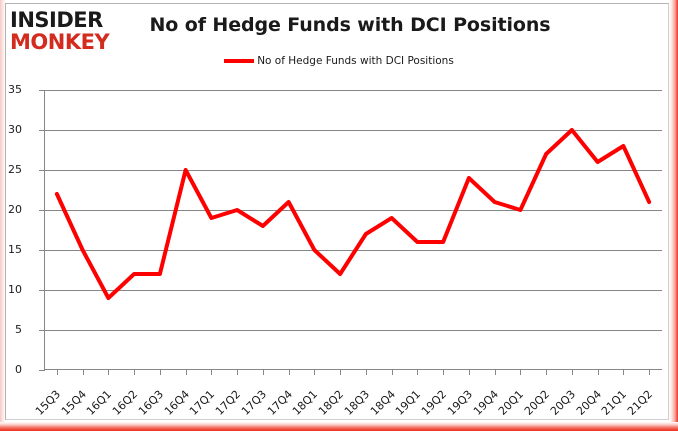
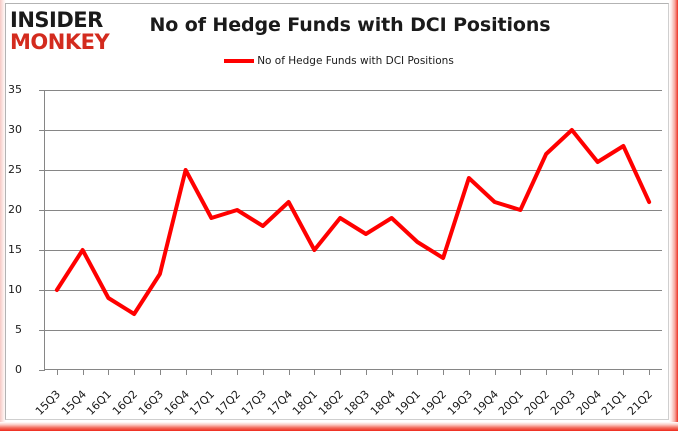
15Q3: 22 -> 10
16Q2: 12 -> 7
18Q2: 12 -> 19
19Q2: 16 -> 14
